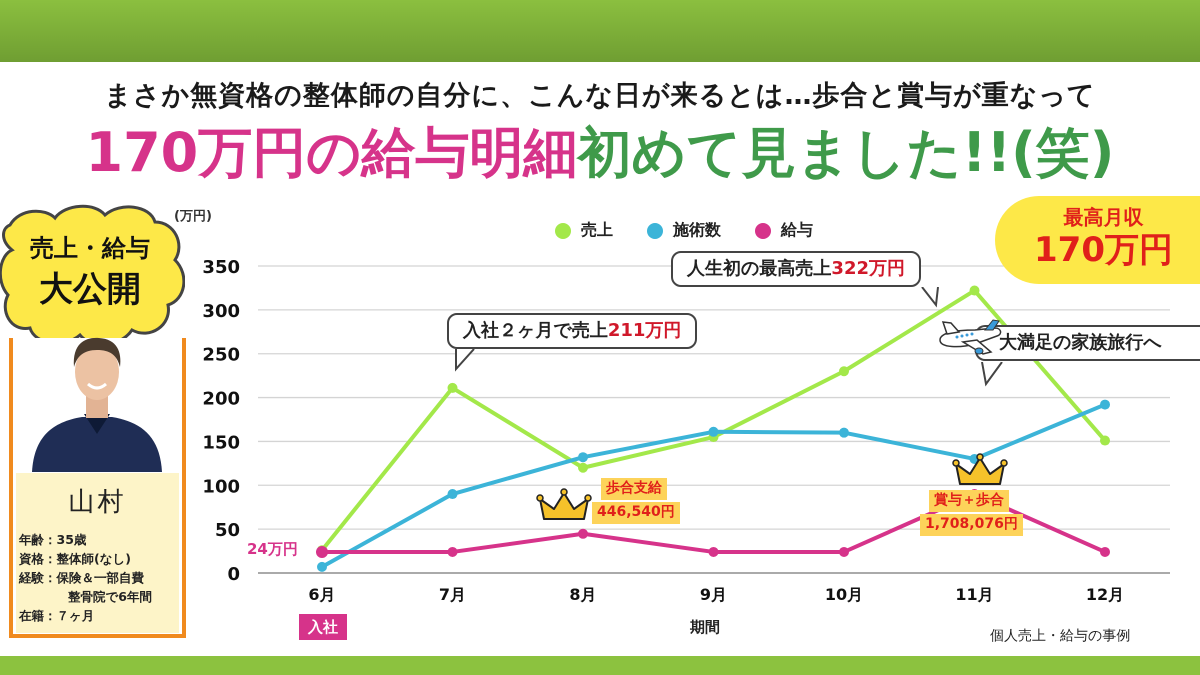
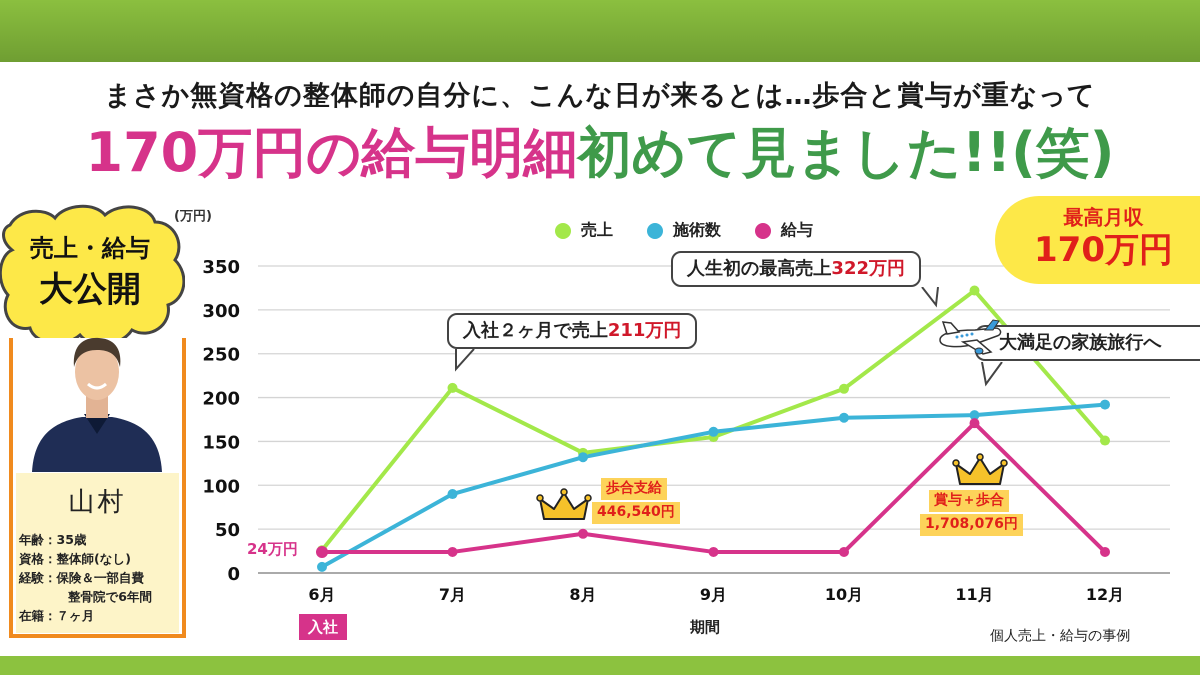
売上/8月: 120 -> 140
売上/10月: 230 -> 210
施術数/10月: 160 -> 180
施術数/11月: 130 -> 180
給与/11月: 90 -> 170
